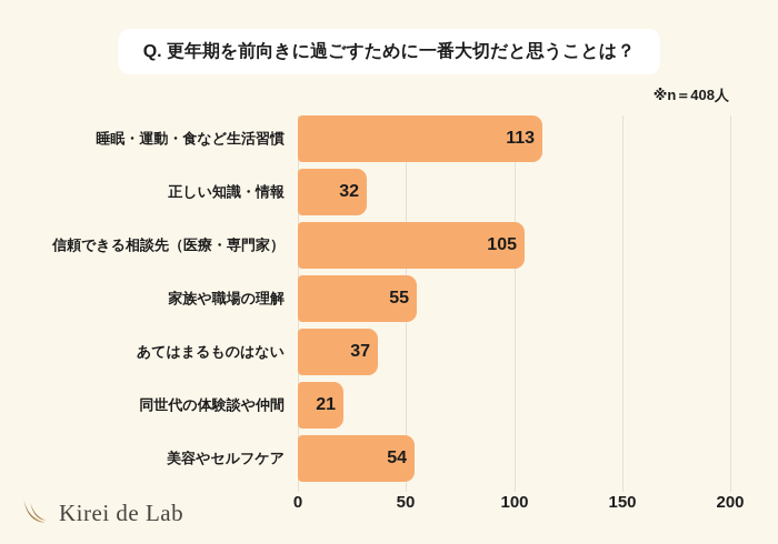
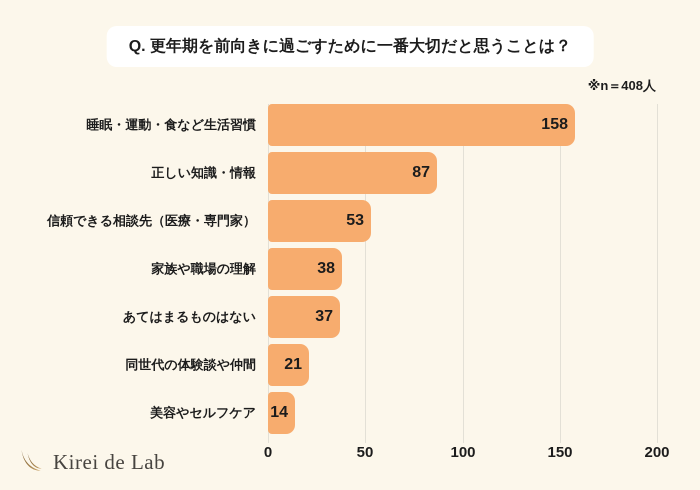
睡眠・運動・食など生活習慣: 113 -> 158
正しい知識・情報: 32 -> 87
信頼できる相談先（医療・専門家）: 105 -> 53
家族や職場の理解: 55 -> 38
美容やセルフケア: 54 -> 14
